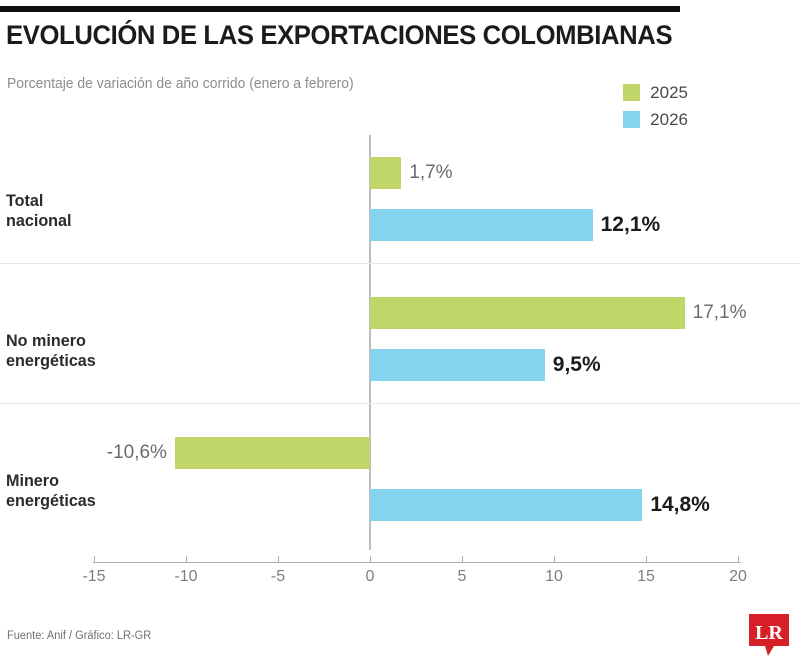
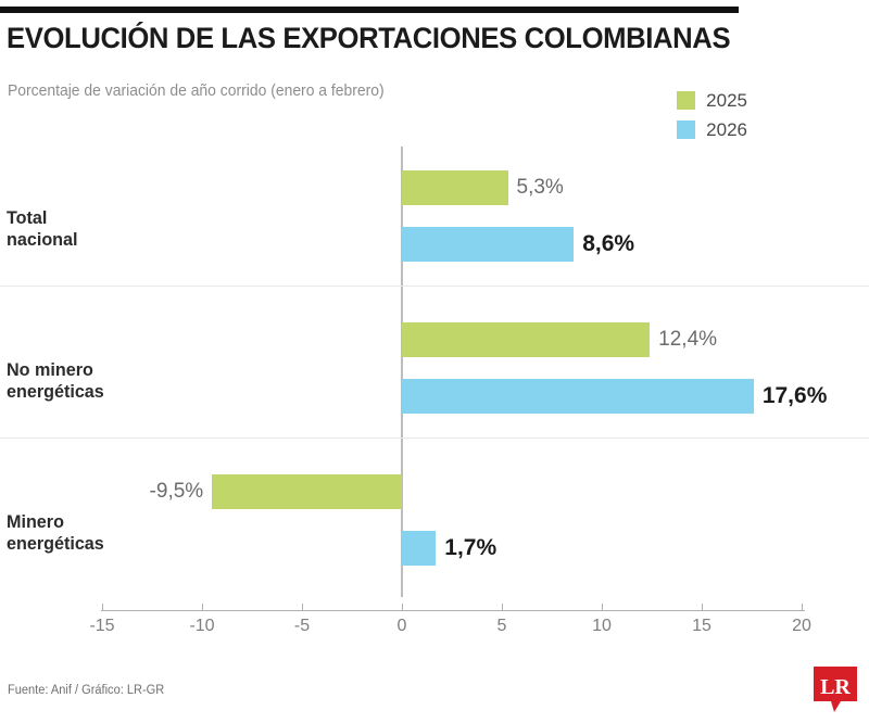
2025/Total nacional: 1,7% -> 5,3%
2026/Total nacional: 12,1% -> 8,6%
2025/No minero energéticas: 17,1% -> 12,4%
2026/No minero energéticas: 9,5% -> 17,6%
2025/Minero energéticas: -10,6% -> -9,5%
2026/Minero energéticas: 14,8% -> 1,7%
